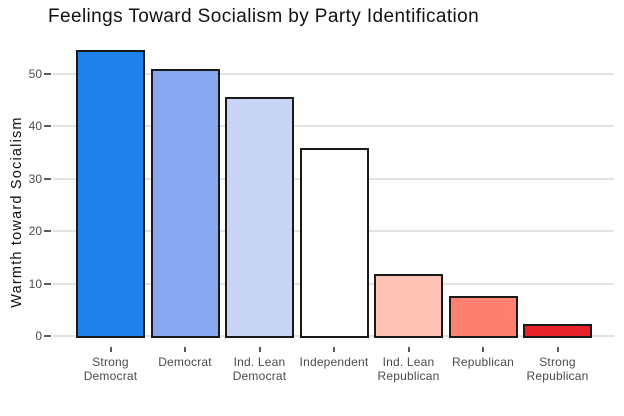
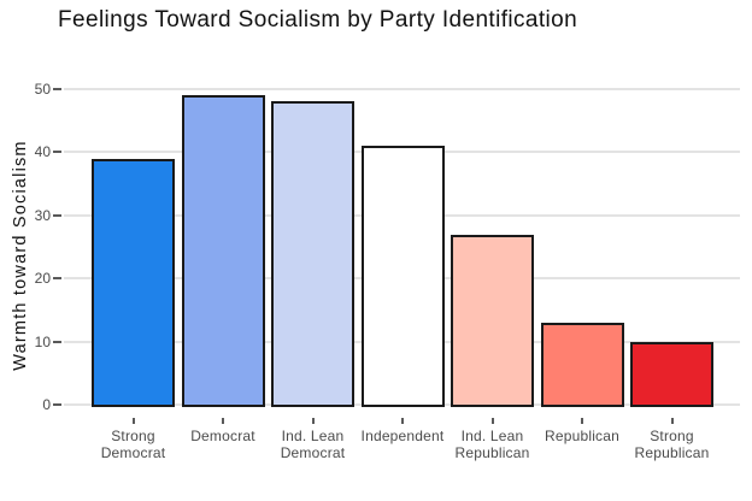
Strong Democrat: 55 -> 39
Democrat: 51 -> 49
Ind. Lean Democrat: 46 -> 48
Independent: 36 -> 41
Ind. Lean Republican: 12 -> 27
Republican: 8 -> 13
Strong Republican: 2 -> 10
